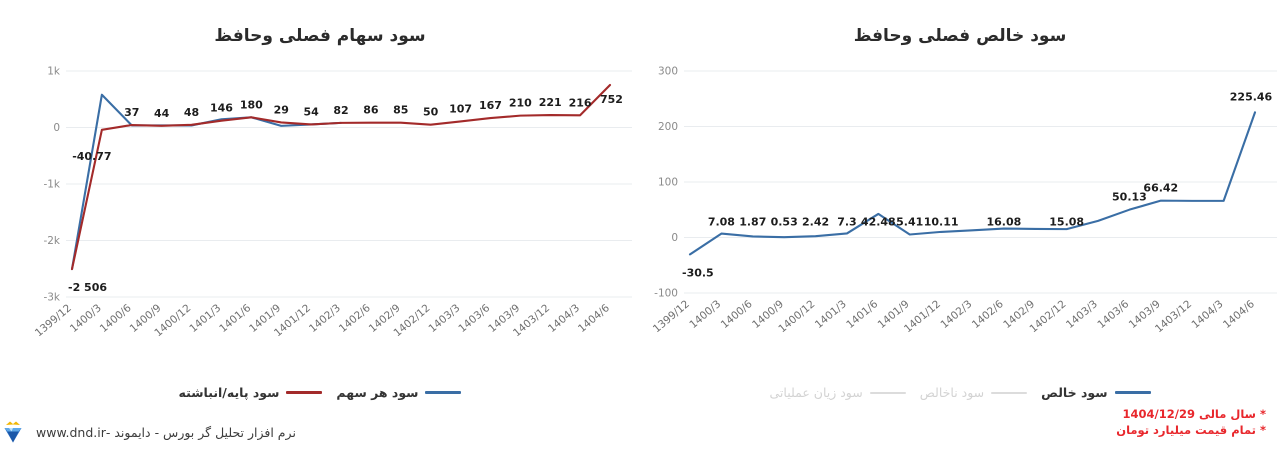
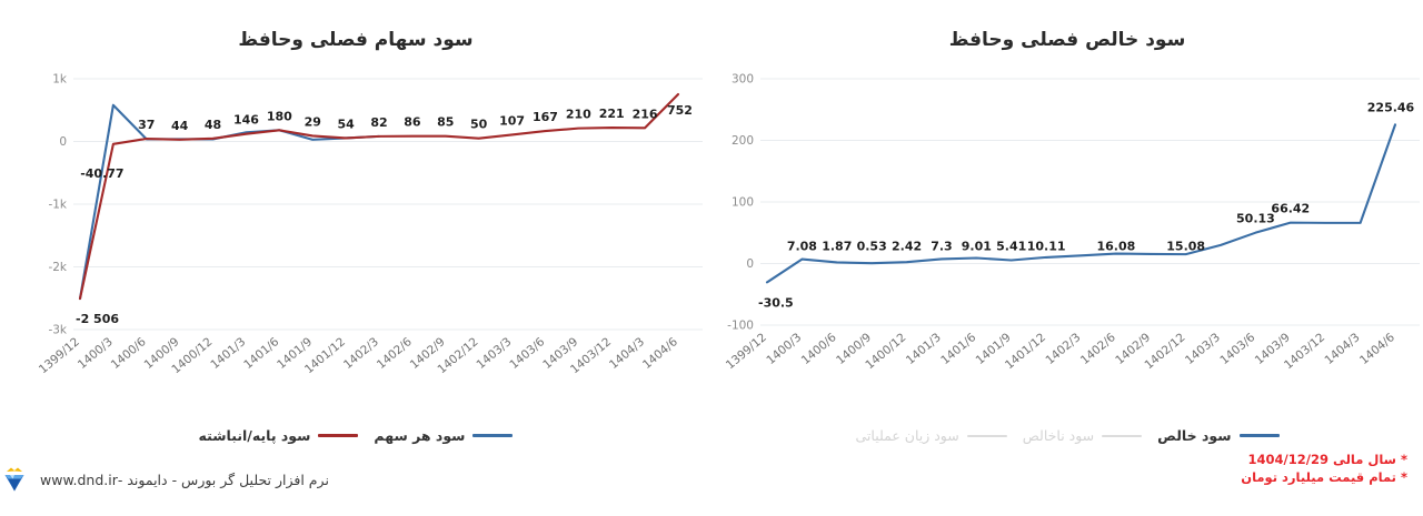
سود خالص فصلی وحافظ/1401/6: 42.48 -> 9.01
